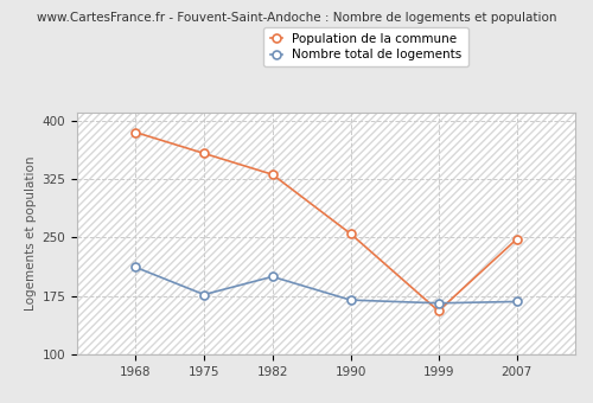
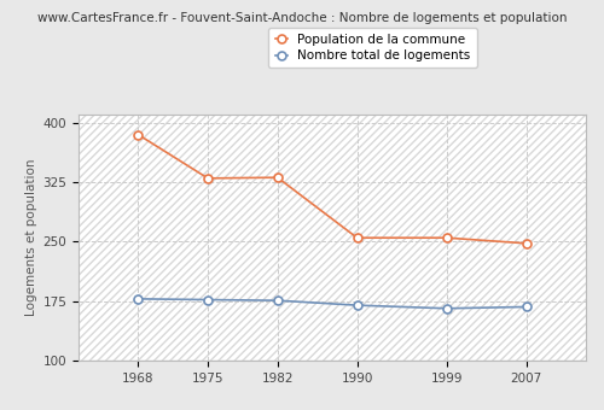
Nombre total de logements/1968: 212 -> 178
Population de la commune/1975: 358 -> 330
Nombre total de logements/1982: 200 -> 176
Population de la commune/1999: 156 -> 255
